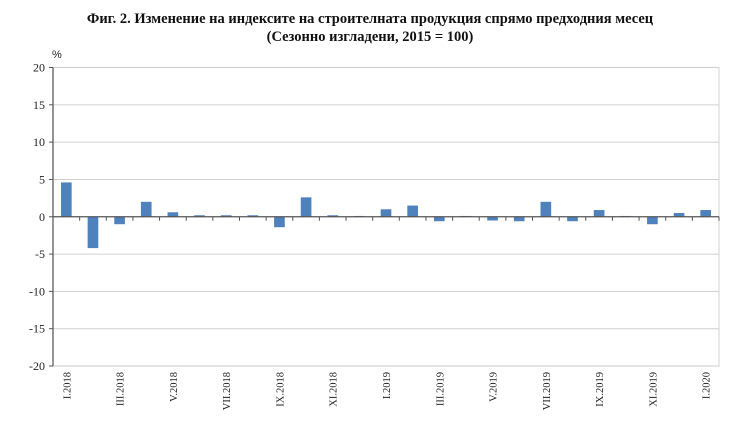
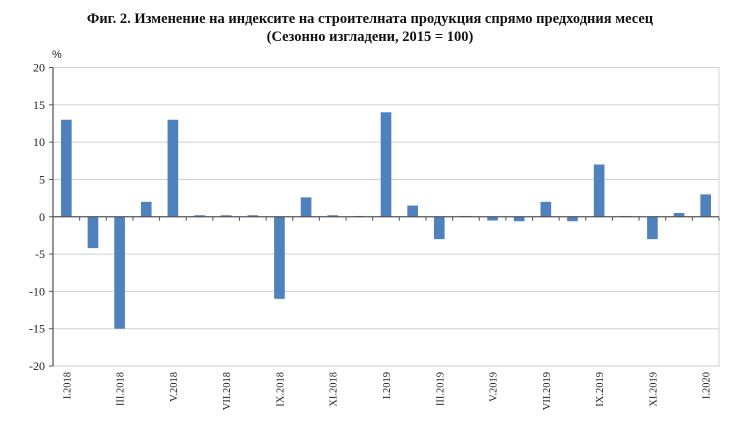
I.2018: 5 -> 13
III.2018: -1 -> -15
V.2018: 1 -> 13
IX.2018: -1 -> -11
I.2019: 1 -> 14
III.2019: -1 -> -3
IX.2019: 1 -> 7
XI.2019: -1 -> -3
I.2020: 1 -> 3
